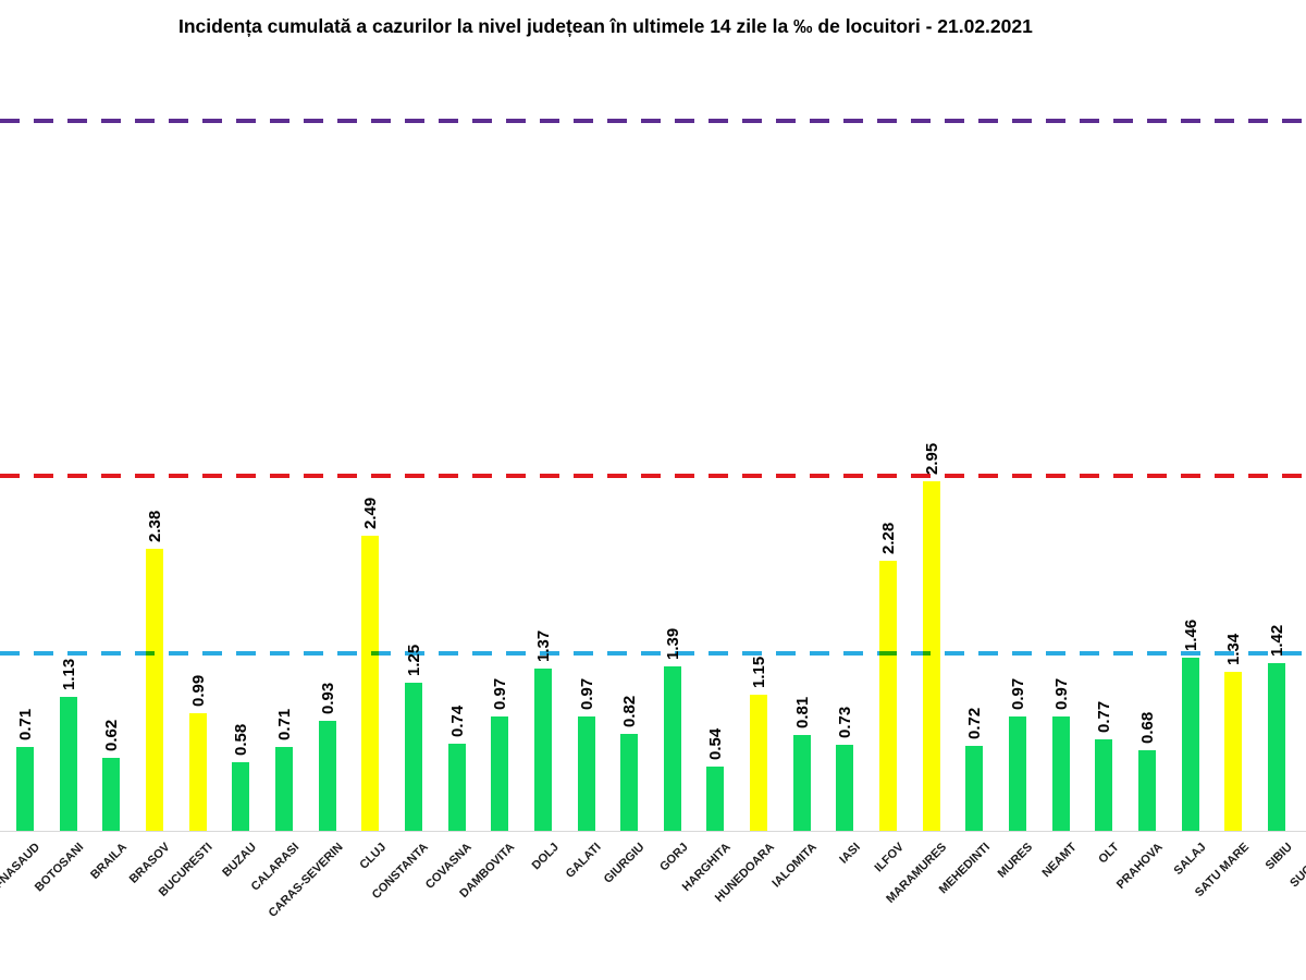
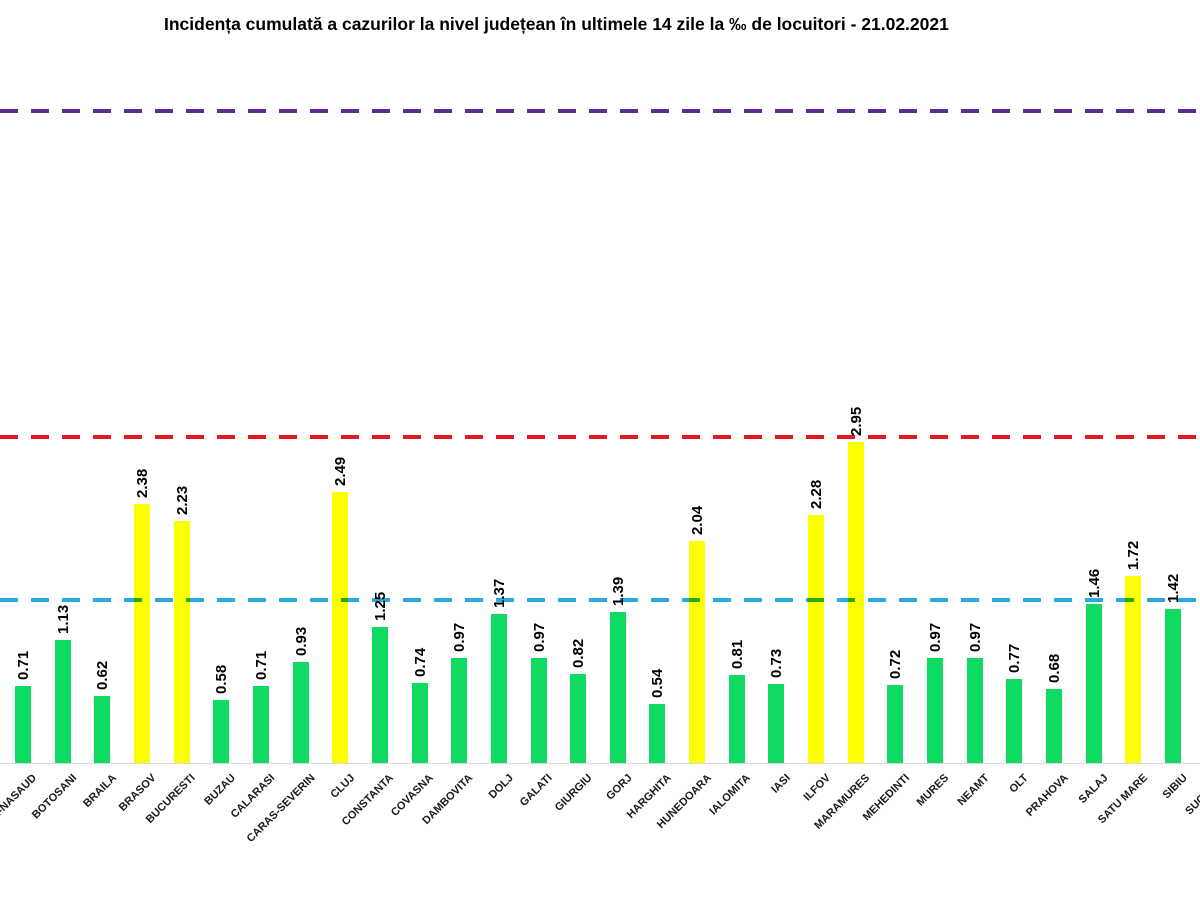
BUCURESTI: 0.99 -> 2.23
HUNEDOARA: 1.15 -> 2.04
SATU MARE: 1.34 -> 1.72
